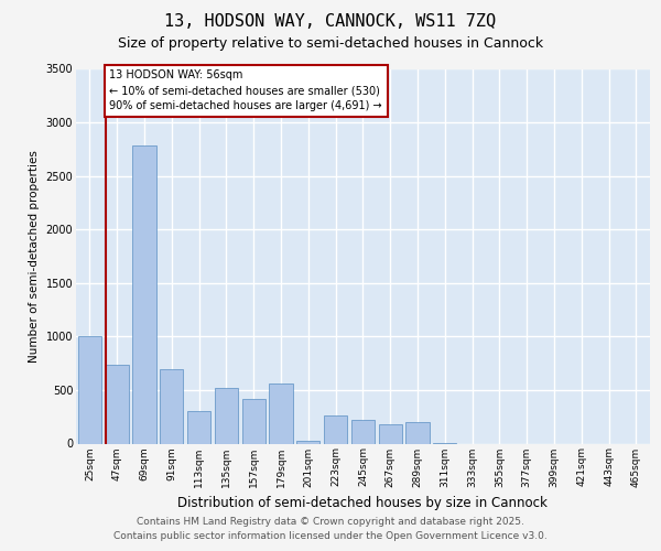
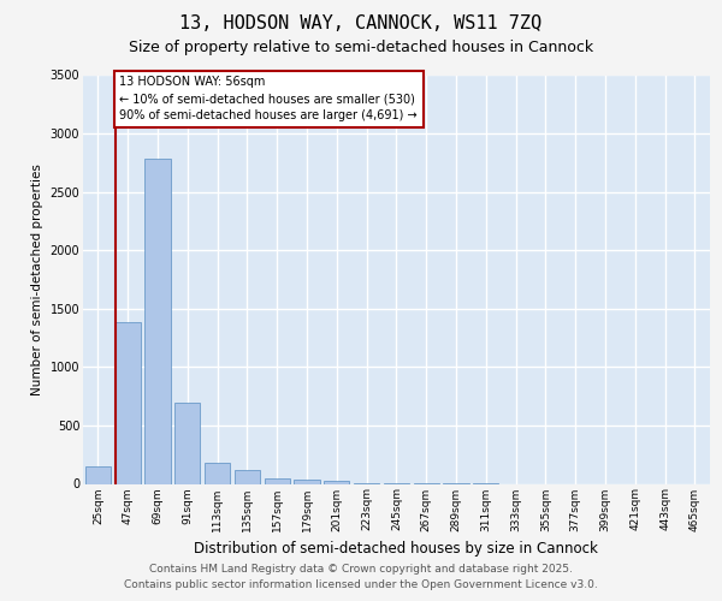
25sqm: 1000 -> 150
47sqm: 740 -> 1380
113sqm: 300 -> 180
135sqm: 520 -> 120
157sqm: 420 -> 50
179sqm: 560 -> 40
223sqm: 260 -> 0
245sqm: 220 -> 0
267sqm: 180 -> 0
289sqm: 200 -> 0
